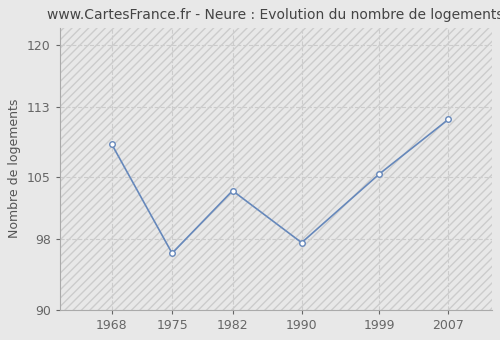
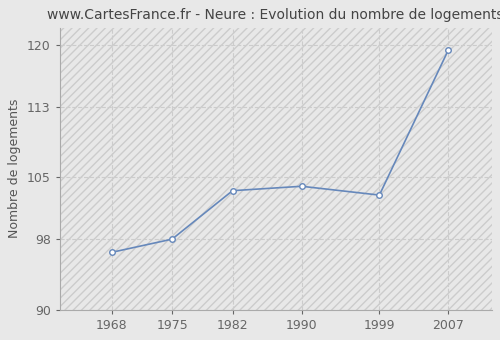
1968: 108.8 -> 96.5
1975: 96.4 -> 98.0
1990: 97.6 -> 104.0
1999: 105.4 -> 103.0
2007: 111.6 -> 119.5
